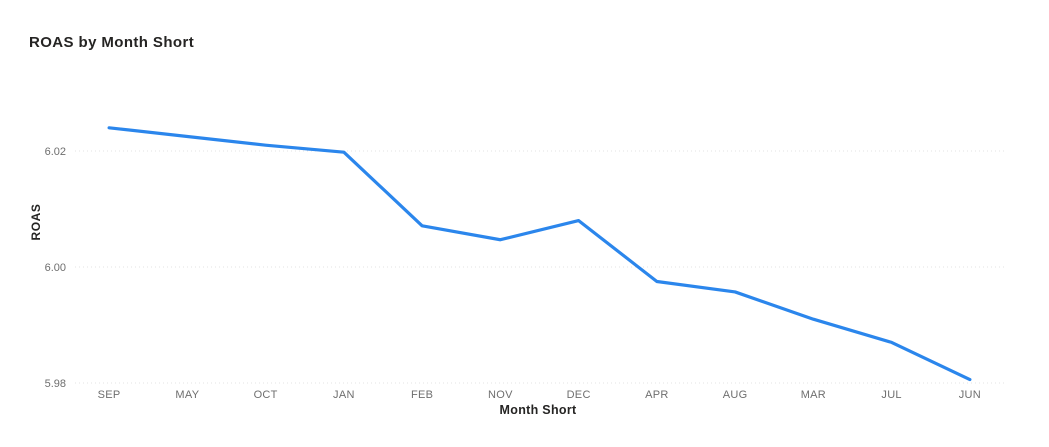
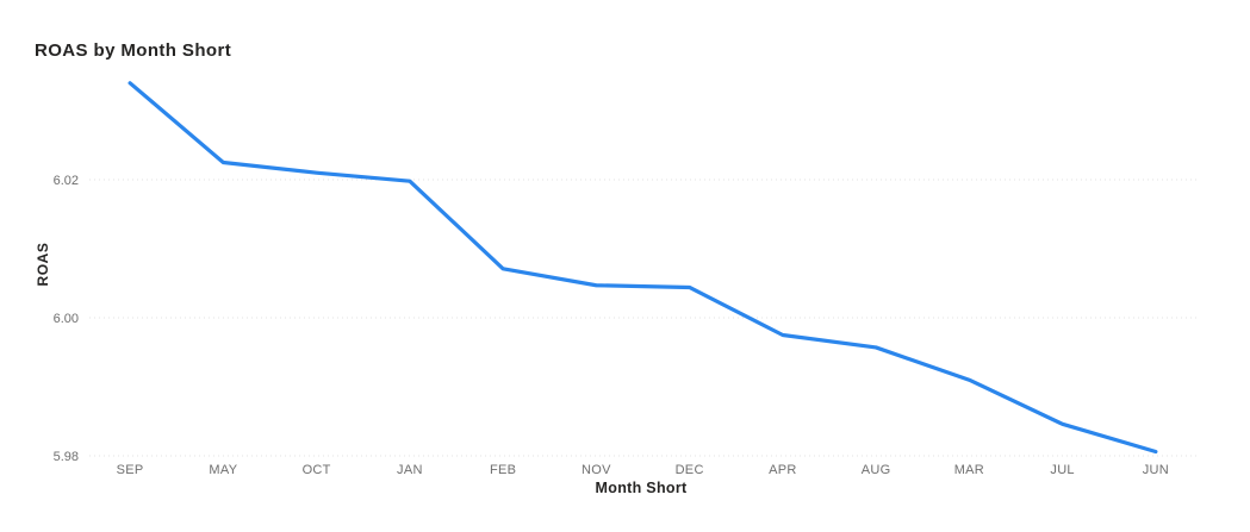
SEP: 6.024 -> 6.034
DEC: 6.008 -> 6.004
JUL: 5.987 -> 5.985
